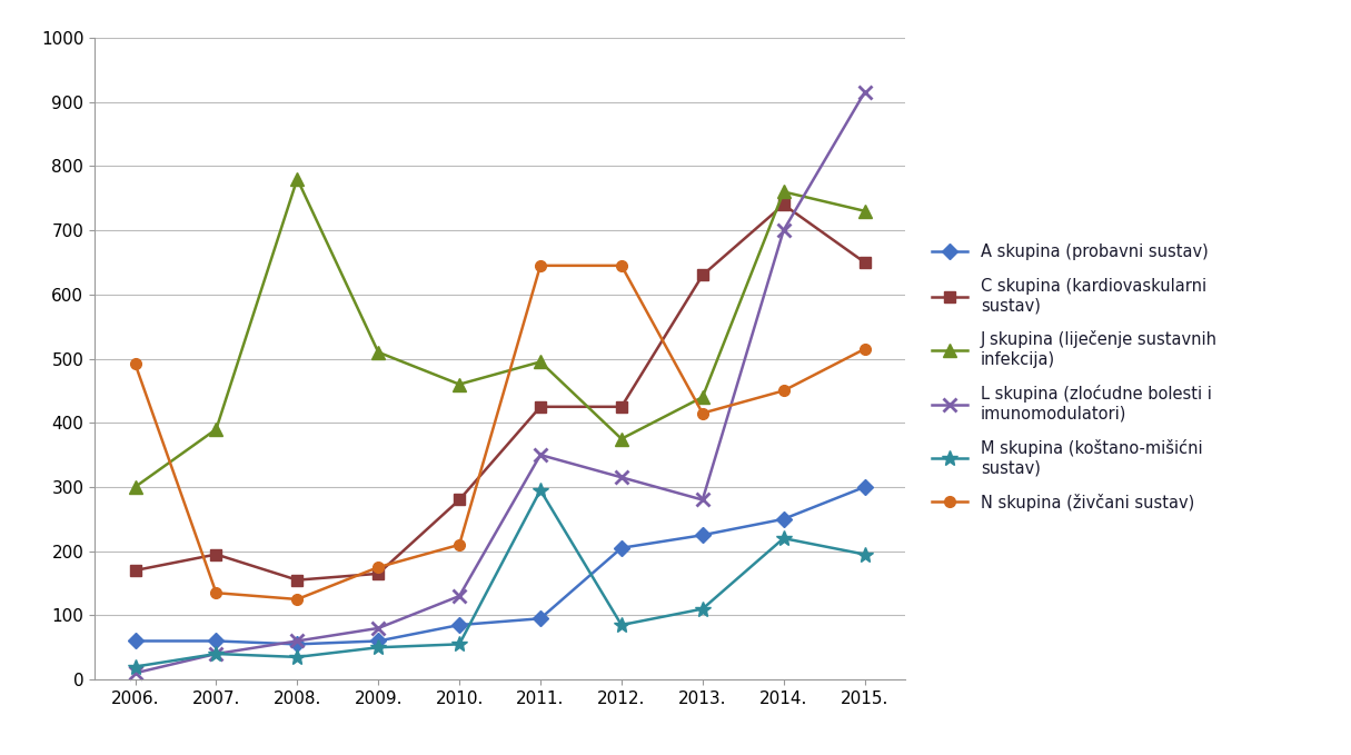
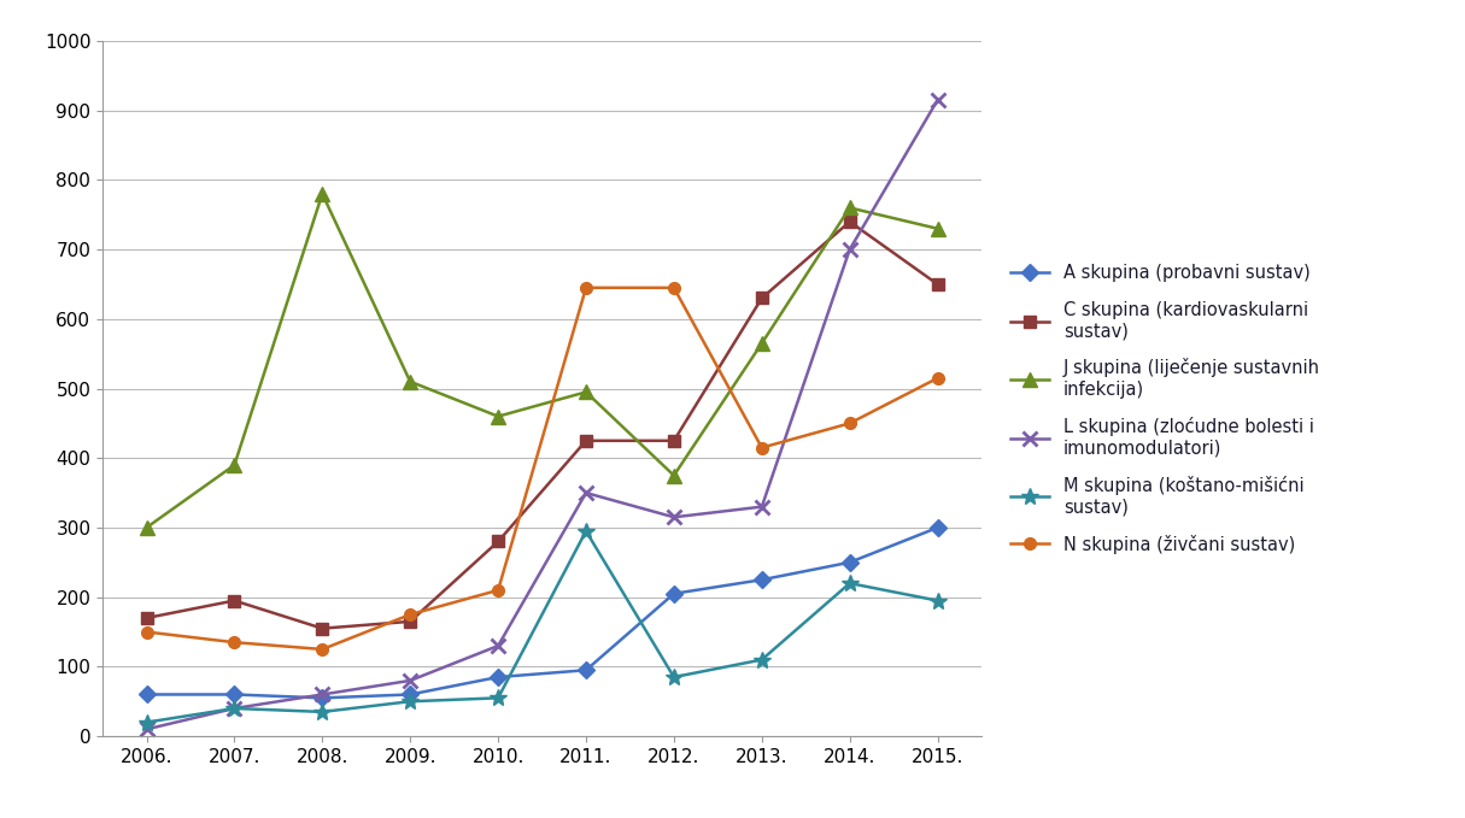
N skupina (živčani sustav)/2006.: 492 -> 150
J skupina (liječenje sustavnih infekcija)/2013.: 440 -> 565
L skupina (zloćudne bolesti i imunomodulatori)/2013.: 280 -> 330
